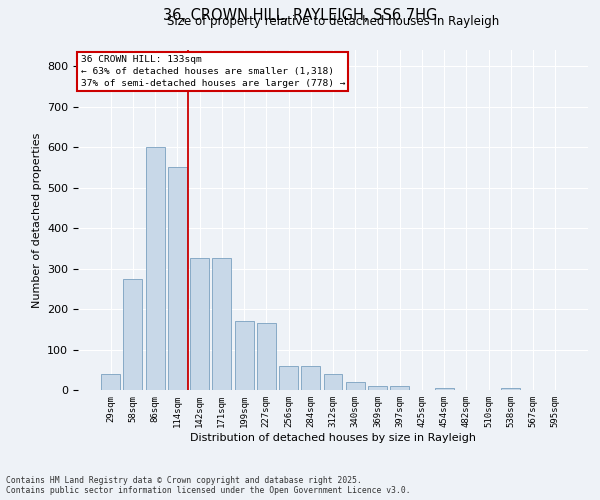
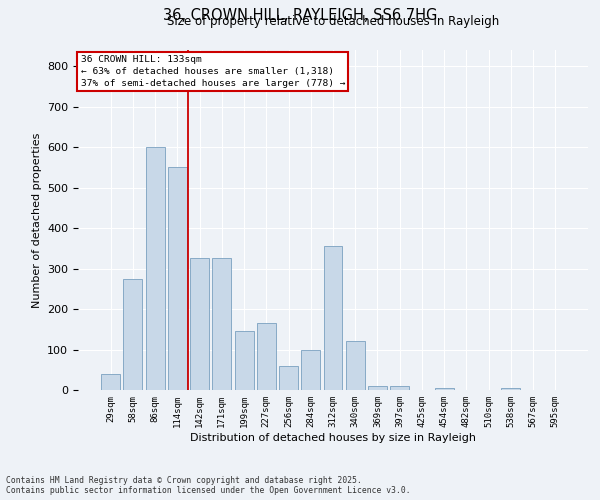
199sqm: 170 -> 145
284sqm: 60 -> 100
312sqm: 40 -> 355
340sqm: 20 -> 120
